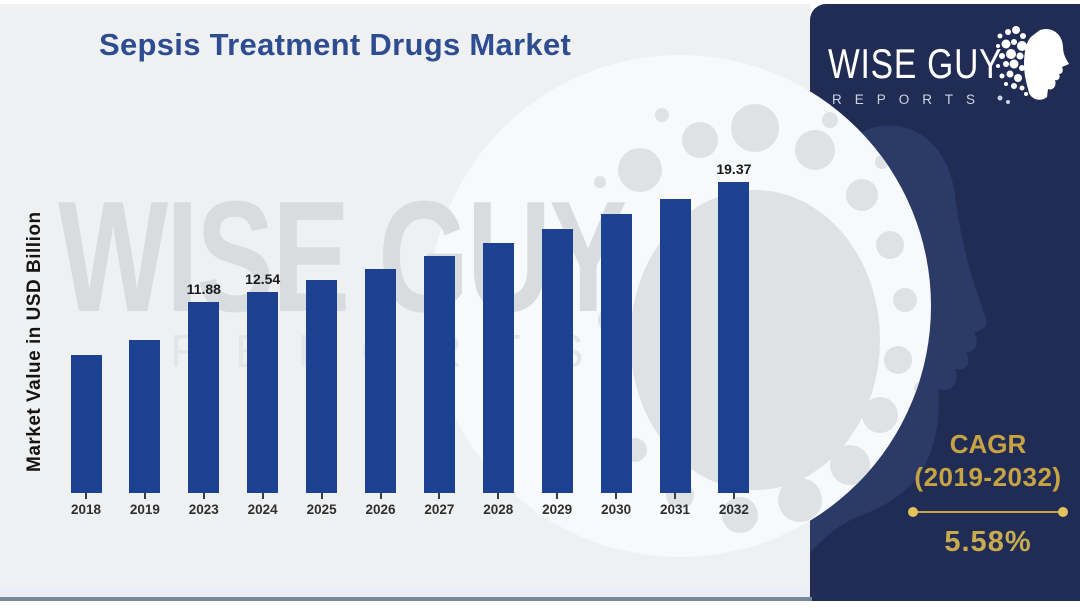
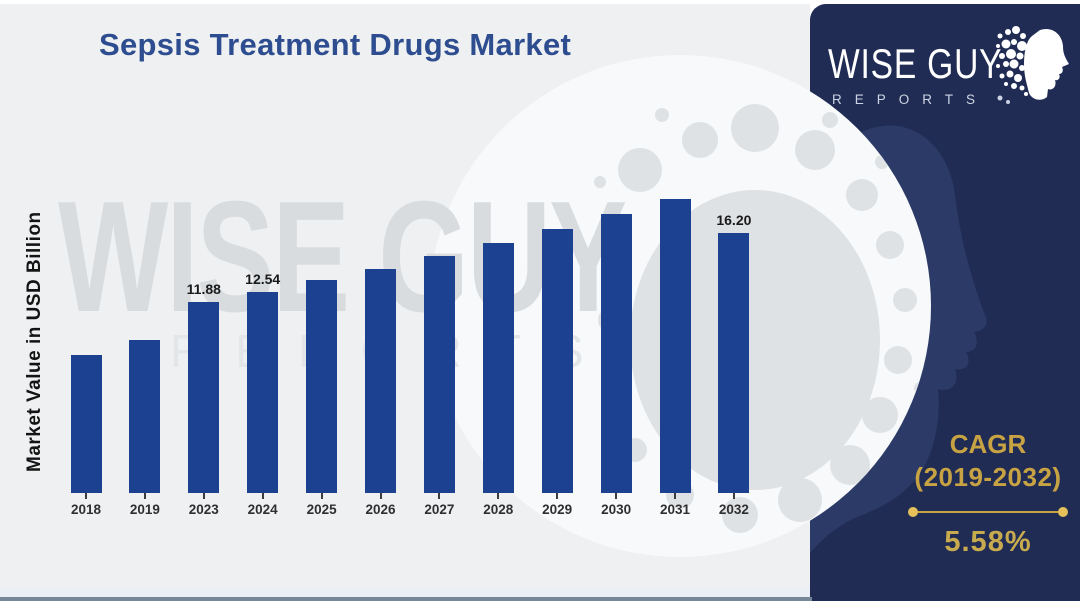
2032: 19.37 -> 16.20
